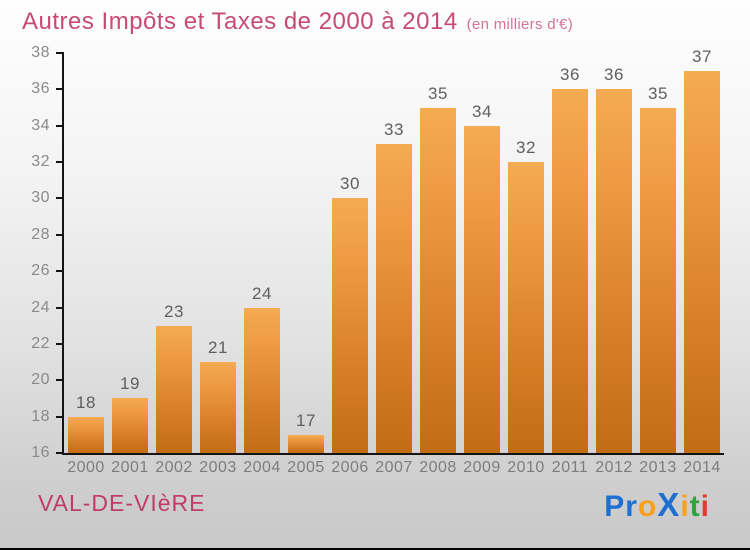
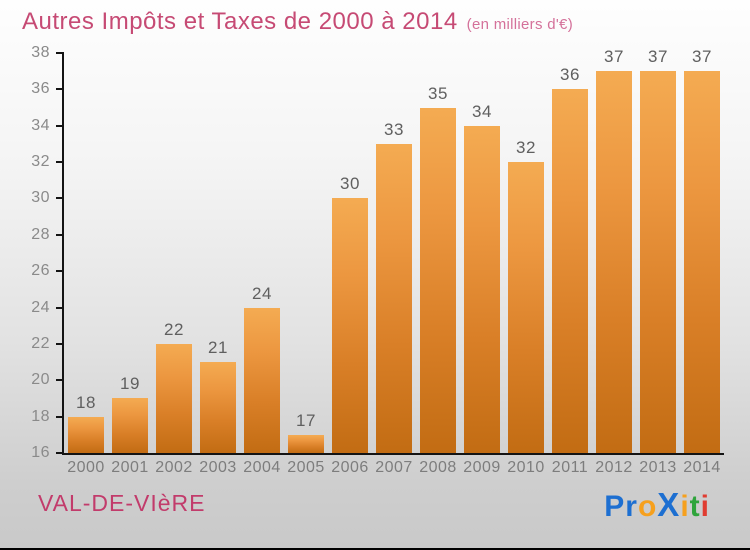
2002: 23 -> 22
2012: 36 -> 37
2013: 35 -> 37
